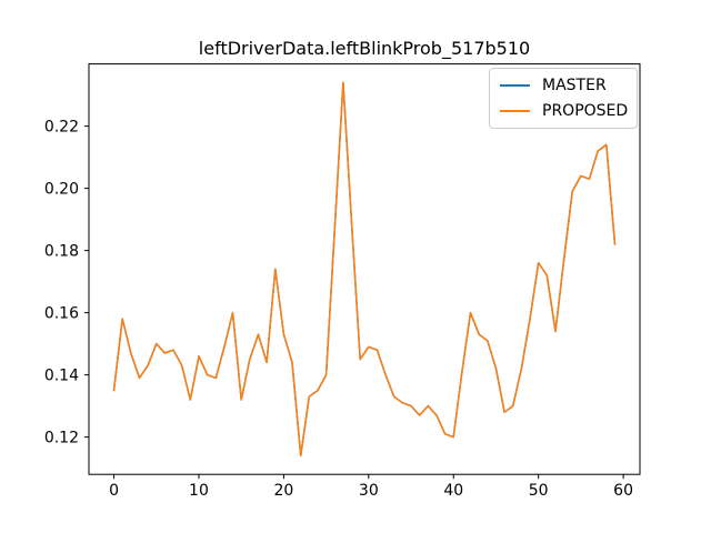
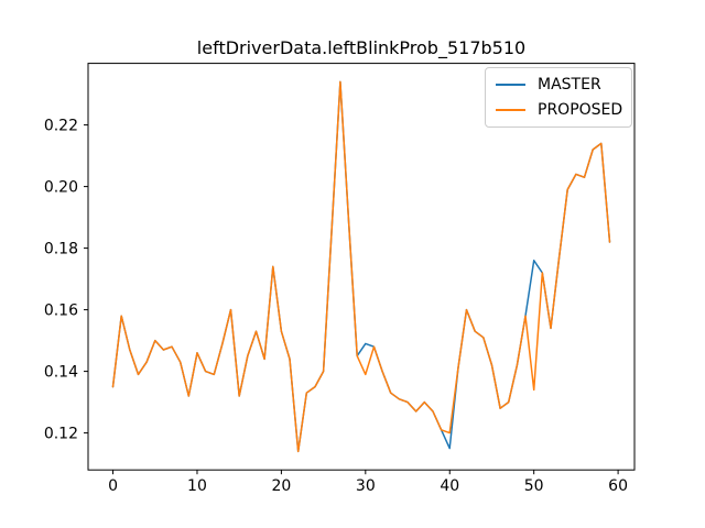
PROPOSED/30: 0.149 -> 0.139
MASTER/40: 0.120 -> 0.115
PROPOSED/50: 0.176 -> 0.134
